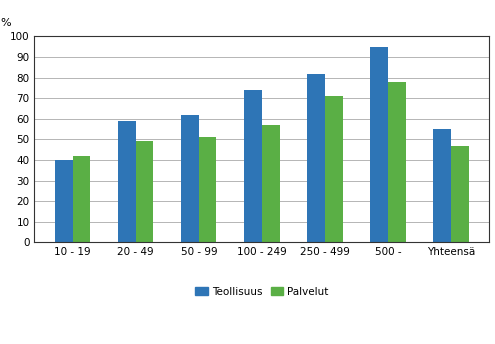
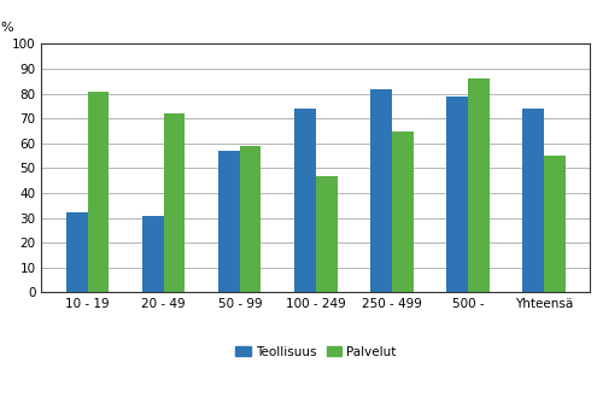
Teollisuus/10 - 19: 40 -> 32
Palvelut/10 - 19: 42 -> 81
Teollisuus/20 - 49: 59 -> 31
Palvelut/20 - 49: 49 -> 72
Teollisuus/50 - 99: 62 -> 57
Palvelut/50 - 99: 51 -> 59
Palvelut/100 - 249: 57 -> 47
Palvelut/250 - 499: 71 -> 65
Teollisuus/500 -: 95 -> 79
Palvelut/500 -: 78 -> 86
Teollisuus/Yhteensä: 55 -> 74
Palvelut/Yhteensä: 47 -> 55
